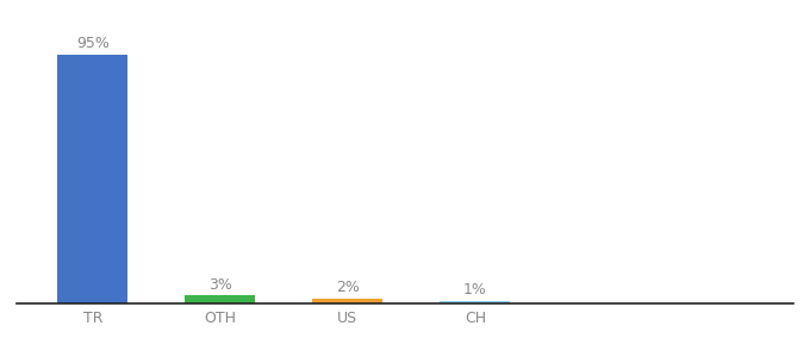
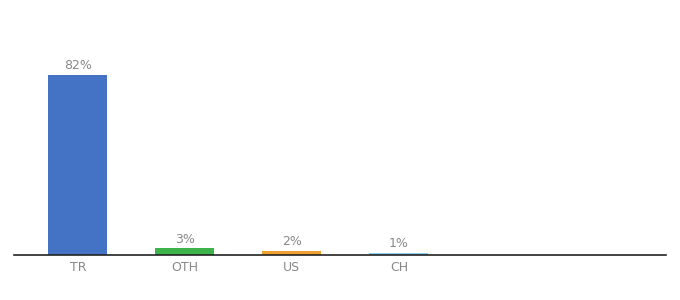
TR: 95% -> 82%
